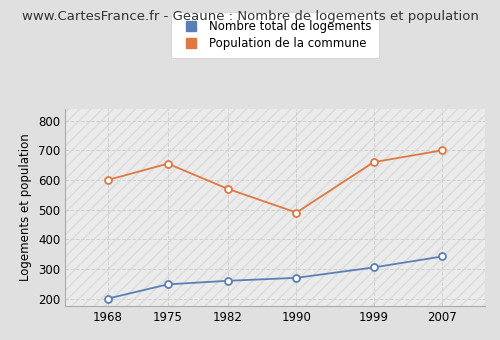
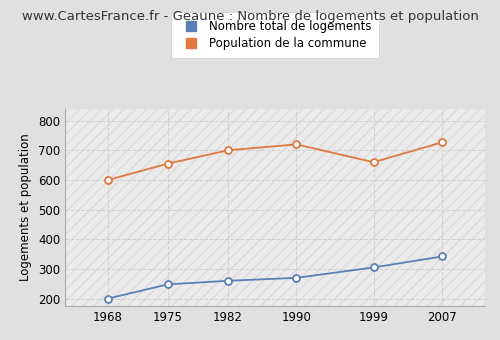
Population de la commune/1982: 570 -> 700
Population de la commune/1990: 490 -> 720
Population de la commune/2007: 700 -> 727
